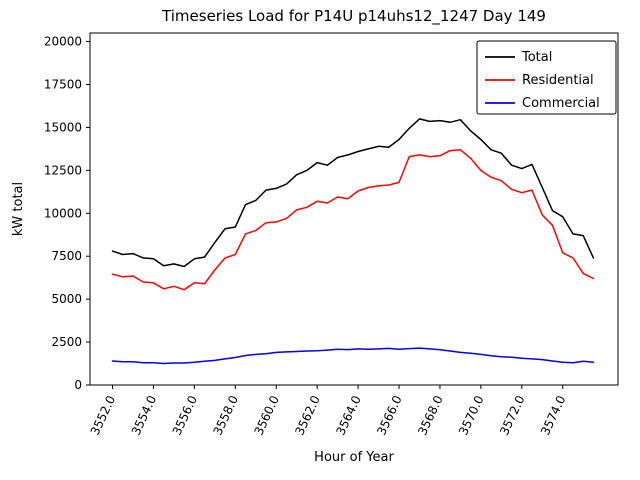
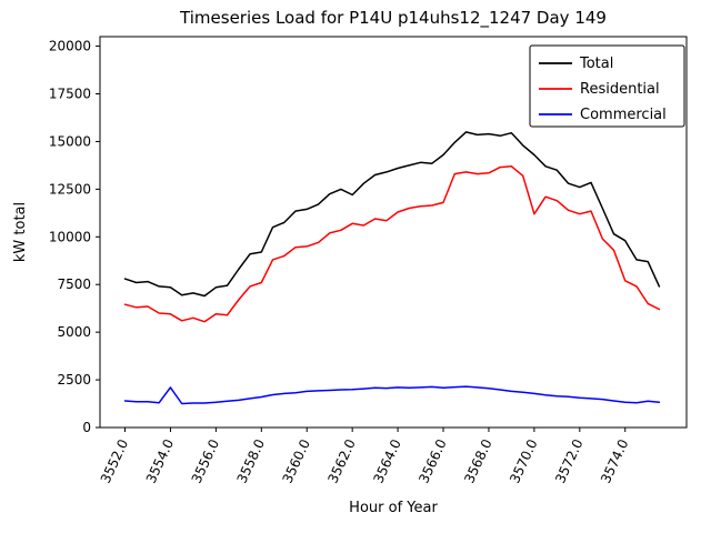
Commercial/3554.0: 1300 -> 2100
Total/3562.0: 13000 -> 12200
Residential/3570.0: 12500 -> 11200
